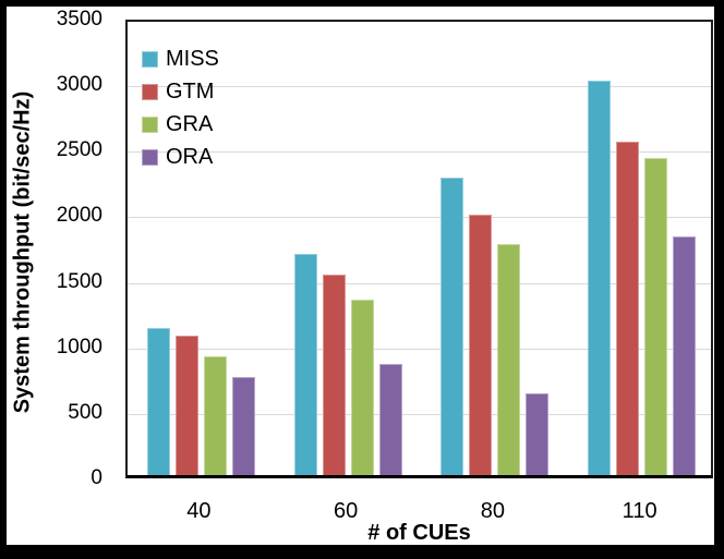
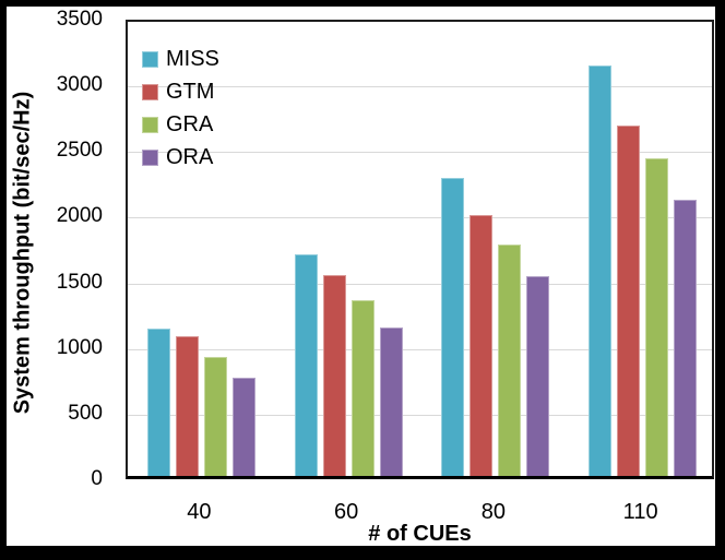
ORA/60: 850 -> 1130
ORA/80: 620 -> 1520
MISS/110: 3010 -> 3130
GTM/110: 2540 -> 2670
ORA/110: 1820 -> 2100
